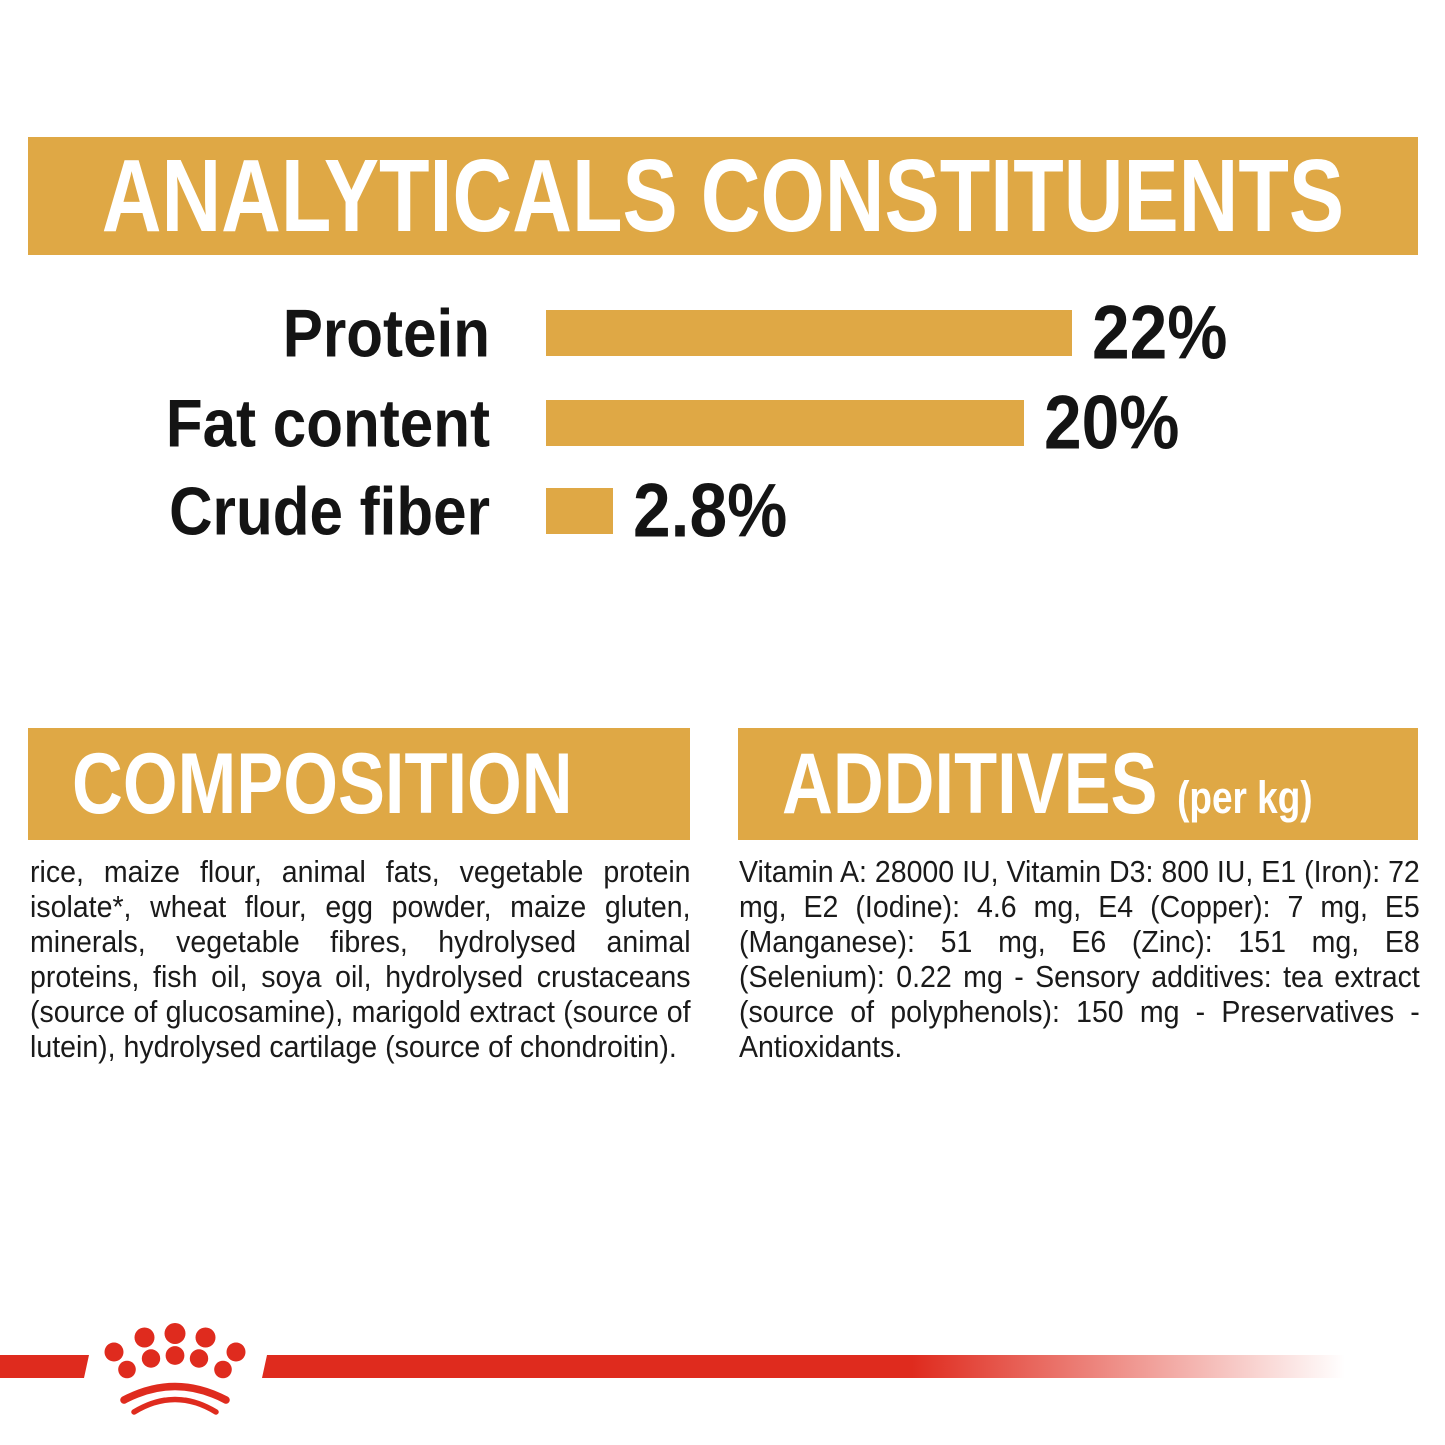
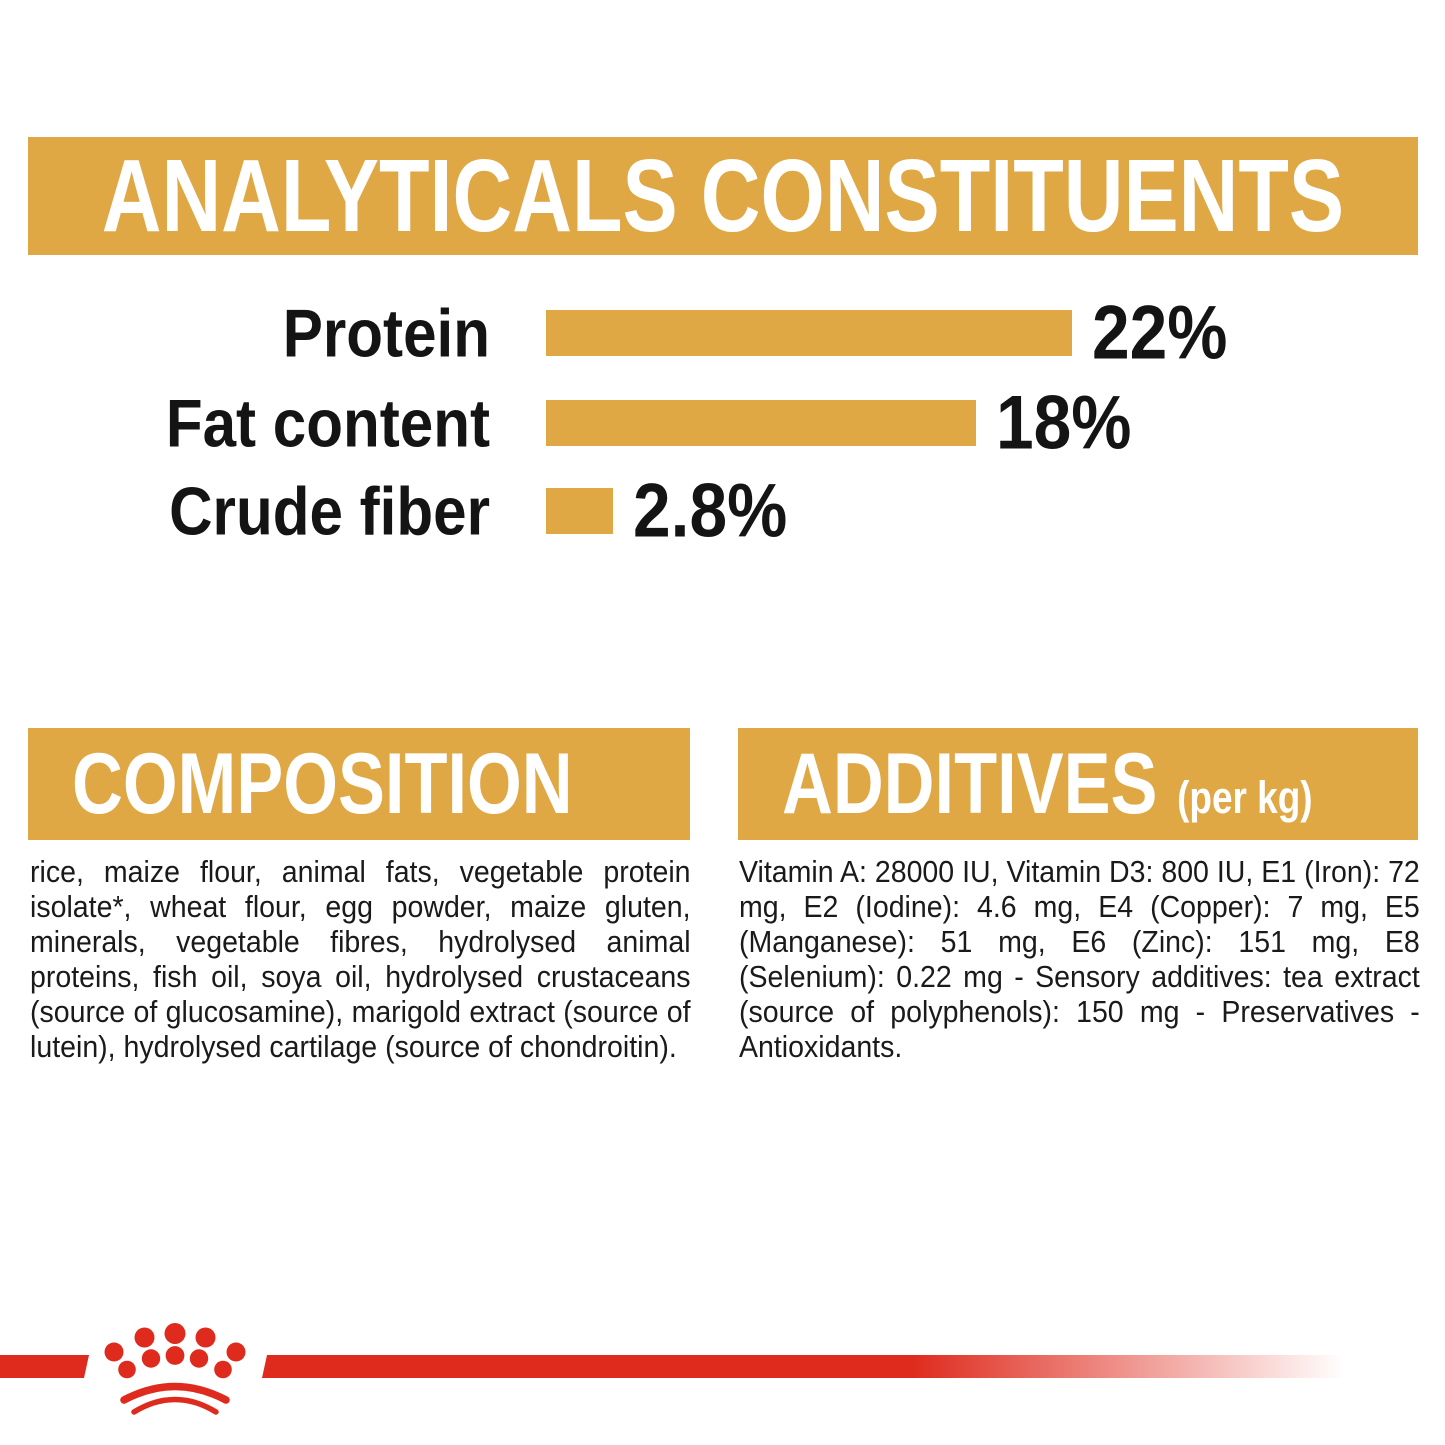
Fat content: 20% -> 18%
